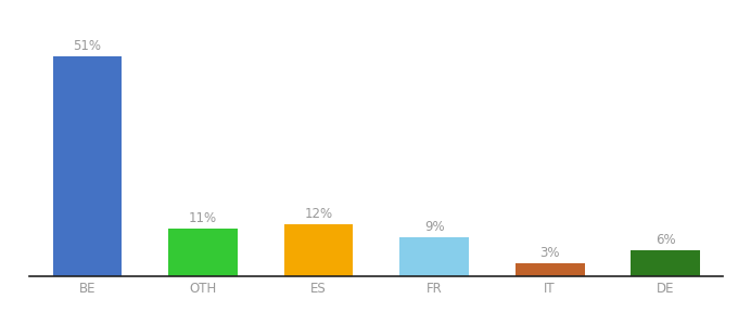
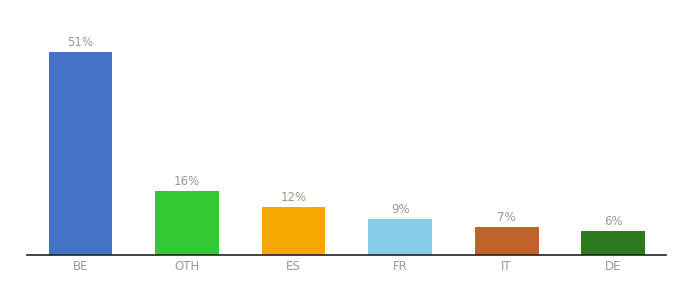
OTH: 11% -> 16%
IT: 3% -> 7%
